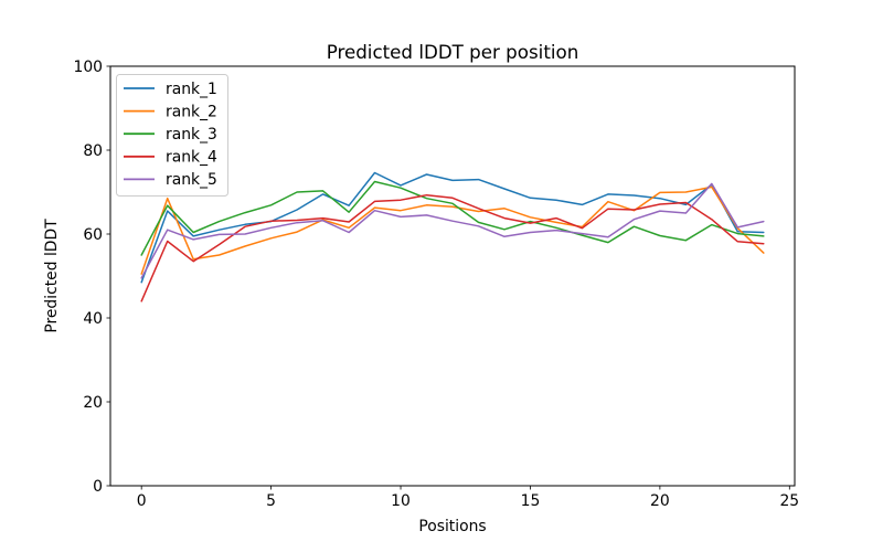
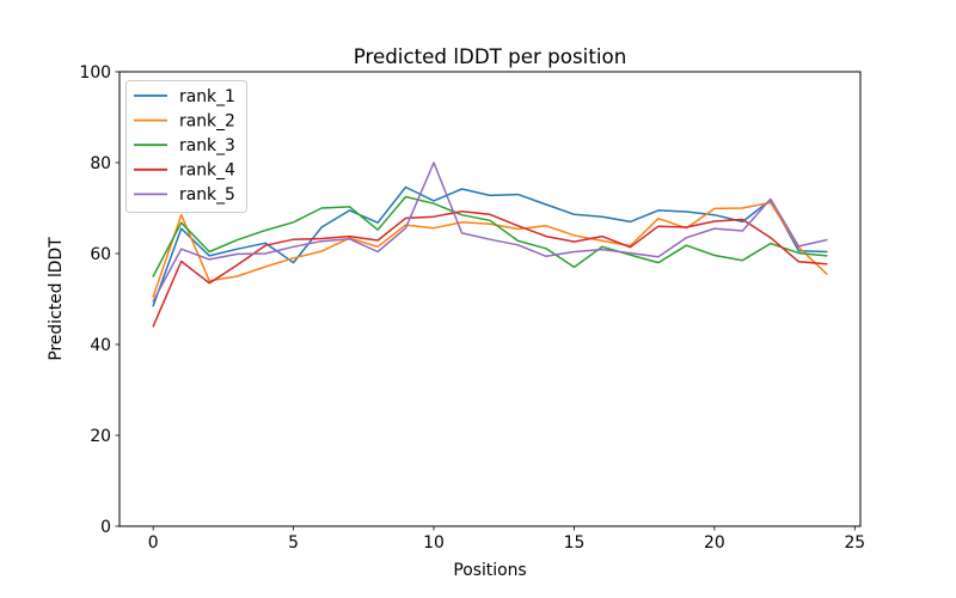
rank_1/5: 63 -> 58
rank_5/10: 64 -> 80
rank_3/15: 63 -> 57
